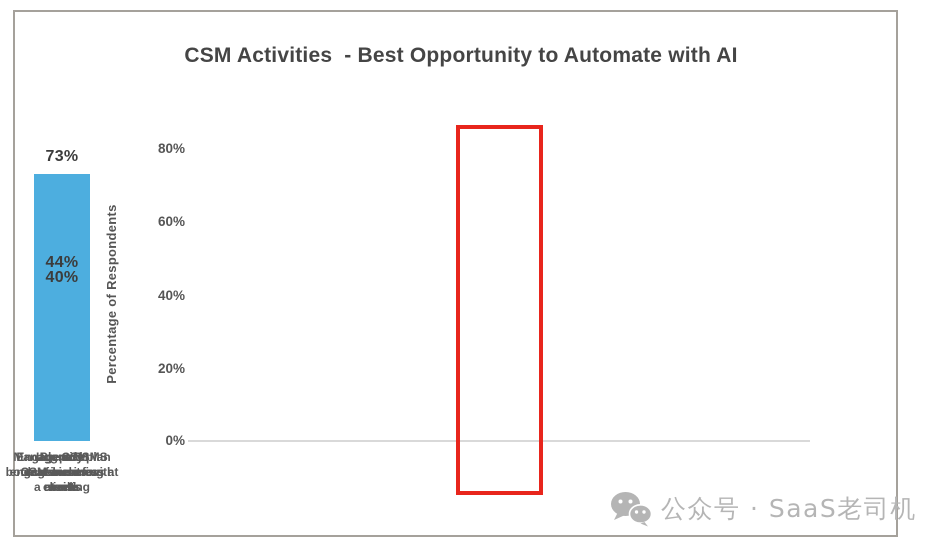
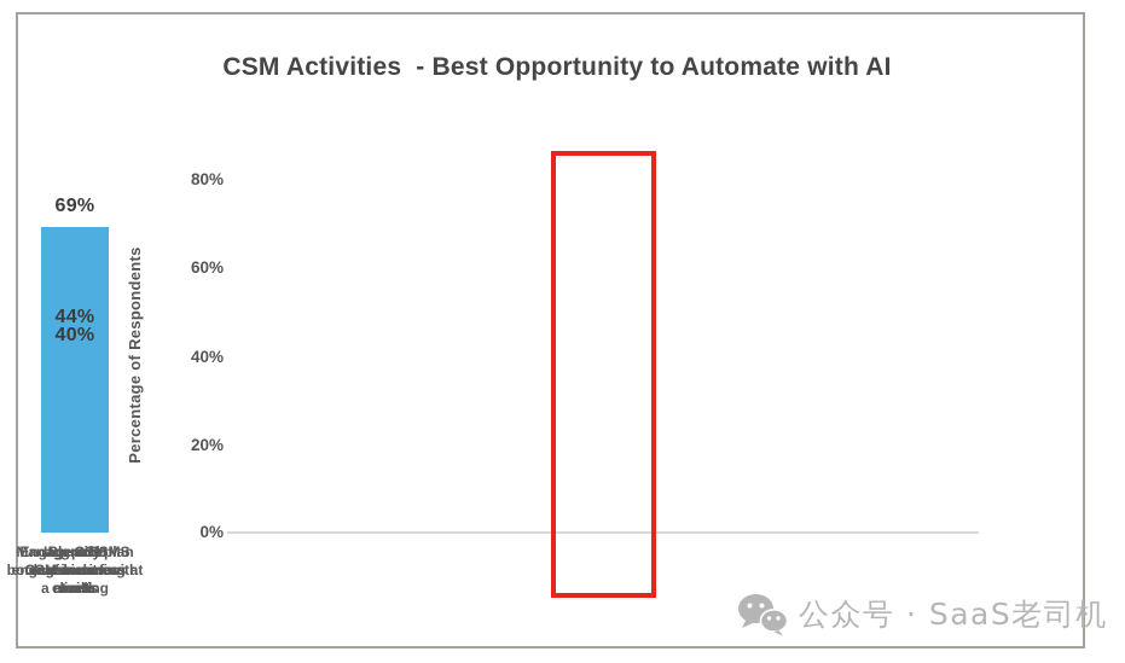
Log CSM engagements with clients: 61% -> 36%
Identify customers at risk: 73% -> 69%
